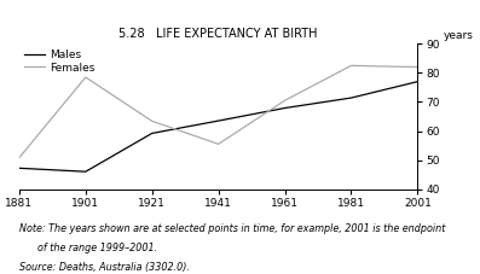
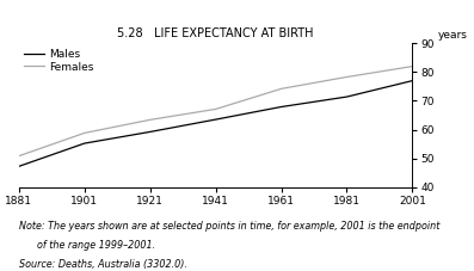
Males/1901: 46.0 -> 55.2
Females/1901: 78.5 -> 58.8
Females/1941: 55.5 -> 67.1
Females/1961: 70.5 -> 74.2
Females/1981: 82.5 -> 78.3
